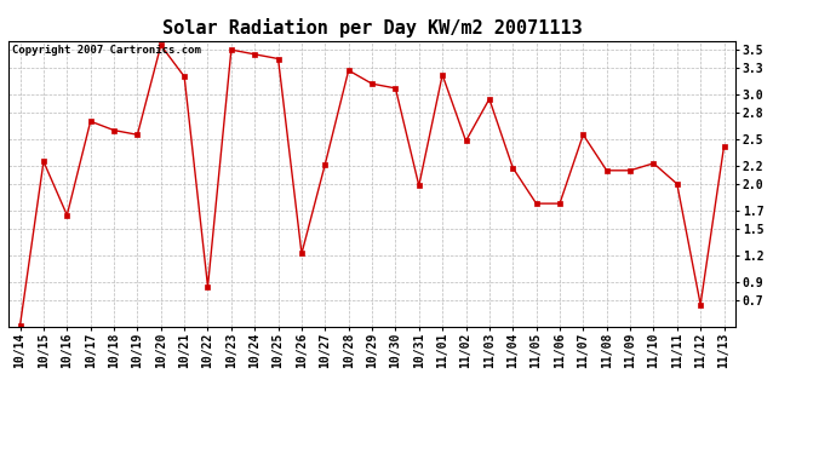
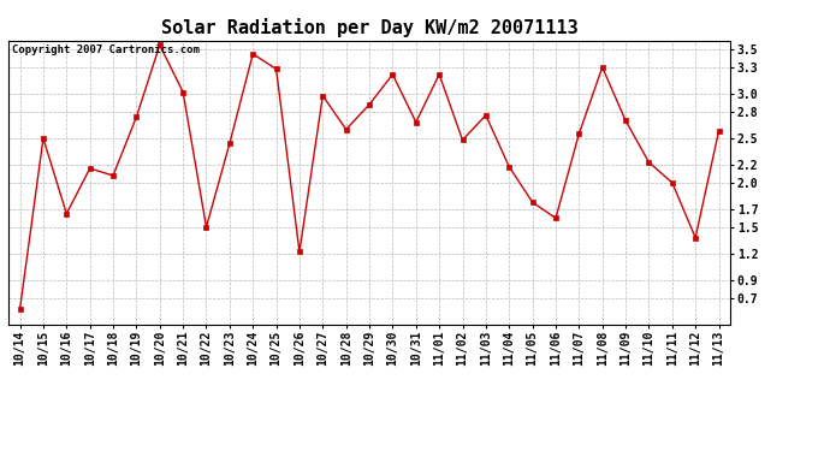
10/14: 0.42 -> 0.58
10/15: 2.25 -> 2.50
10/17: 2.70 -> 2.16
10/18: 2.60 -> 2.08
10/19: 2.55 -> 2.74
10/21: 3.20 -> 3.02
10/22: 0.85 -> 1.50
10/23: 3.50 -> 2.44
10/25: 3.40 -> 3.28
10/27: 2.22 -> 2.98
10/28: 3.27 -> 2.60
10/29: 3.12 -> 2.88
10/30: 3.07 -> 3.22
10/31: 1.98 -> 2.68
11/03: 2.95 -> 2.76
11/06: 1.78 -> 1.60
11/08: 2.15 -> 3.30
11/09: 2.15 -> 2.70
11/12: 0.65 -> 1.38
11/13: 2.42 -> 2.58
